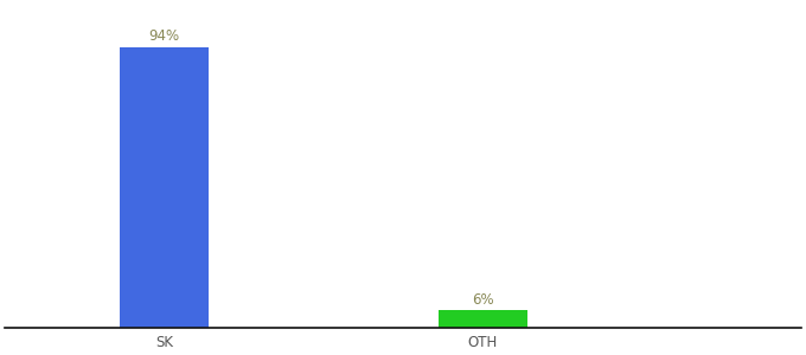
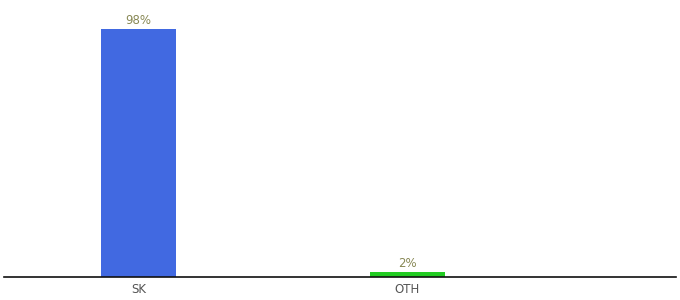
SK: 94% -> 98%
OTH: 6% -> 2%
